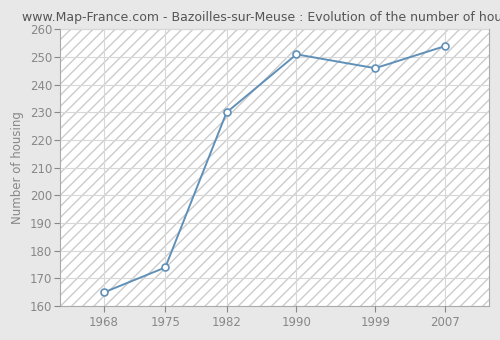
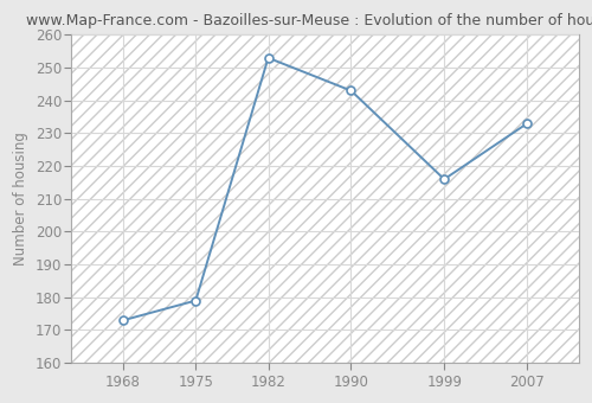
1968: 165 -> 173
1975: 174 -> 179
1982: 230 -> 253
1990: 251 -> 243
1999: 246 -> 216
2007: 254 -> 233
